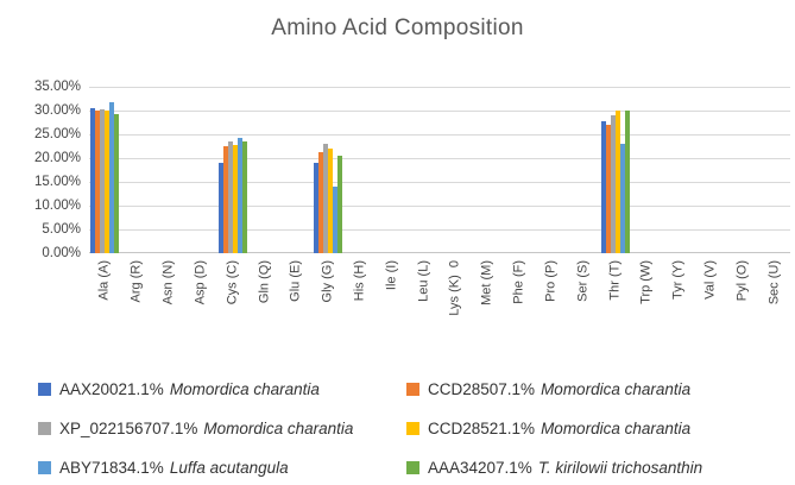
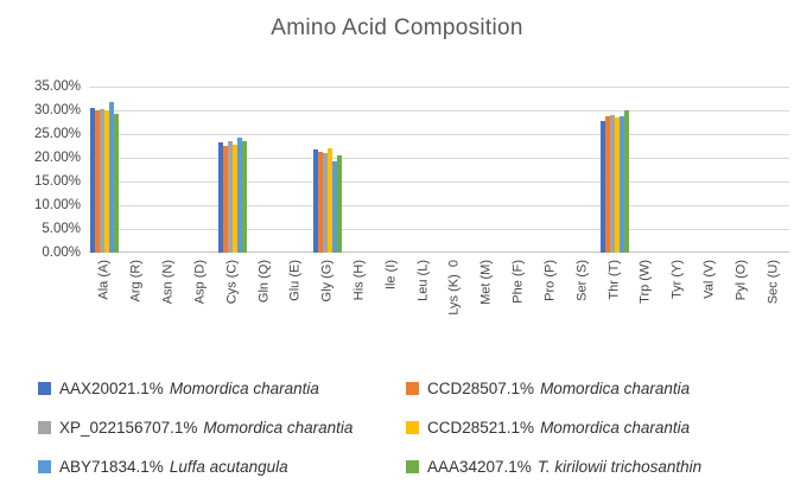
AAX20021.1% Momordica charantia/Cys (C): 19% -> 23%
AAX20021.1% Momordica charantia/Gly (G): 19% -> 22%
XP_022156707.1% Momordica charantia/Gly (G): 23% -> 21%
ABY71834.1% Luffa acutangula/Gly (G): 14% -> 19%
CCD28507.1% Momordica charantia/Thr (T): 27% -> 29%
CCD28521.1% Momordica charantia/Thr (T): 30% -> 28%
ABY71834.1% Luffa acutangula/Thr (T): 23% -> 29%
